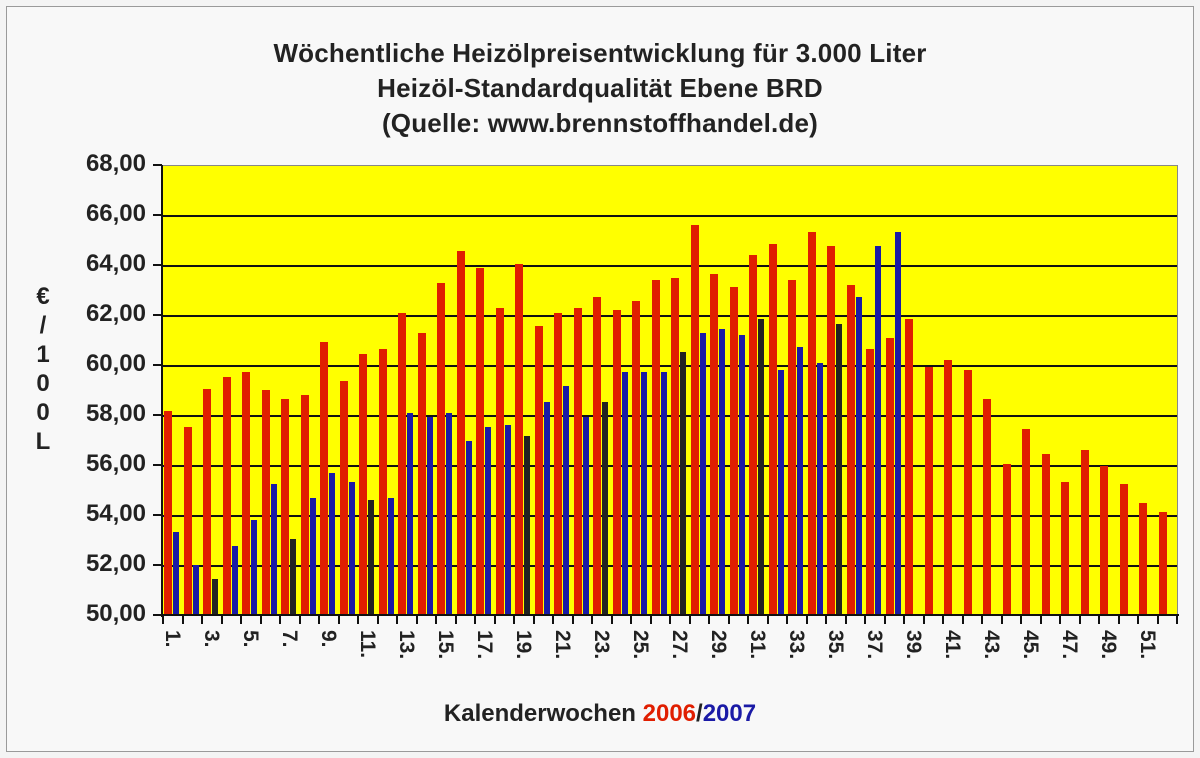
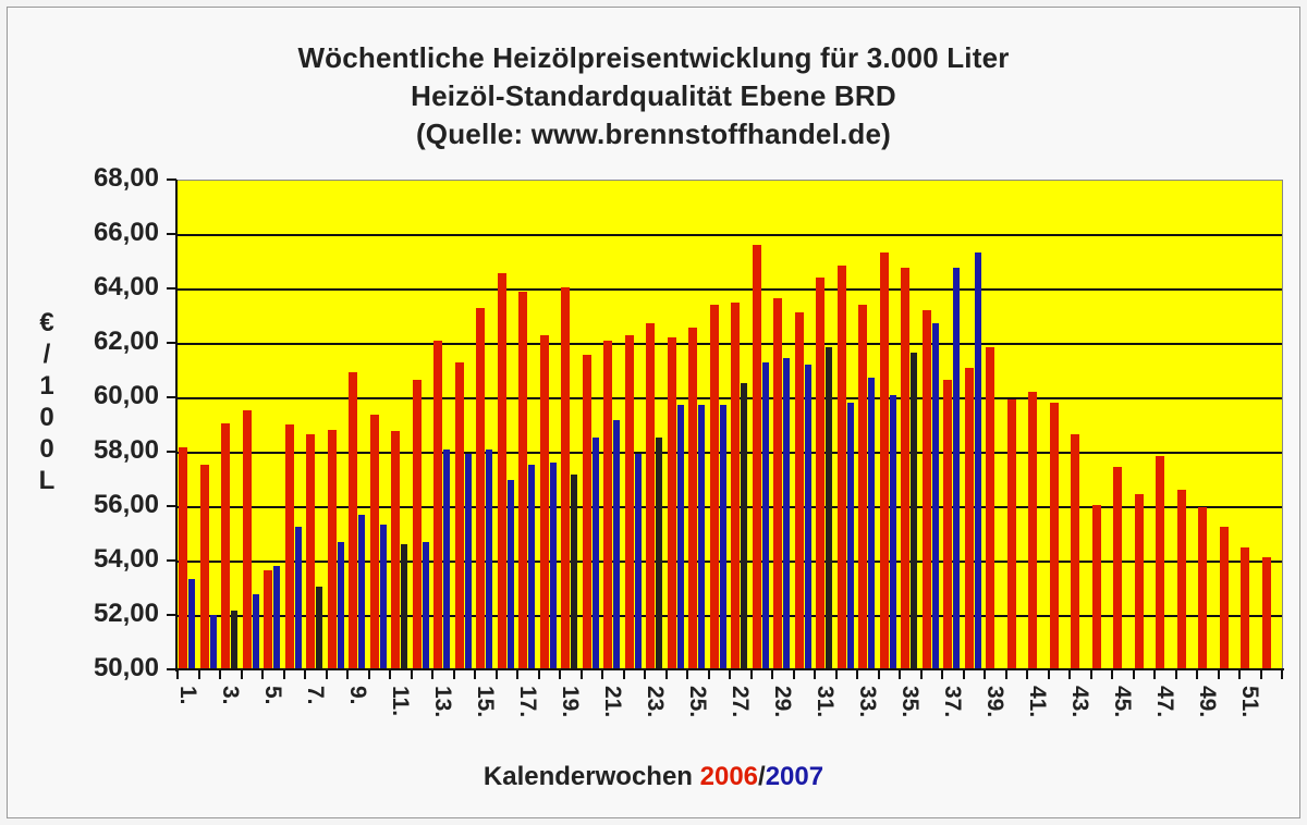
2007/3.: 51,5 -> 52,2
2006/5.: 59,8 -> 53,7
2006/11.: 60,5 -> 58,8
2006/47.: 55,4 -> 57,9
